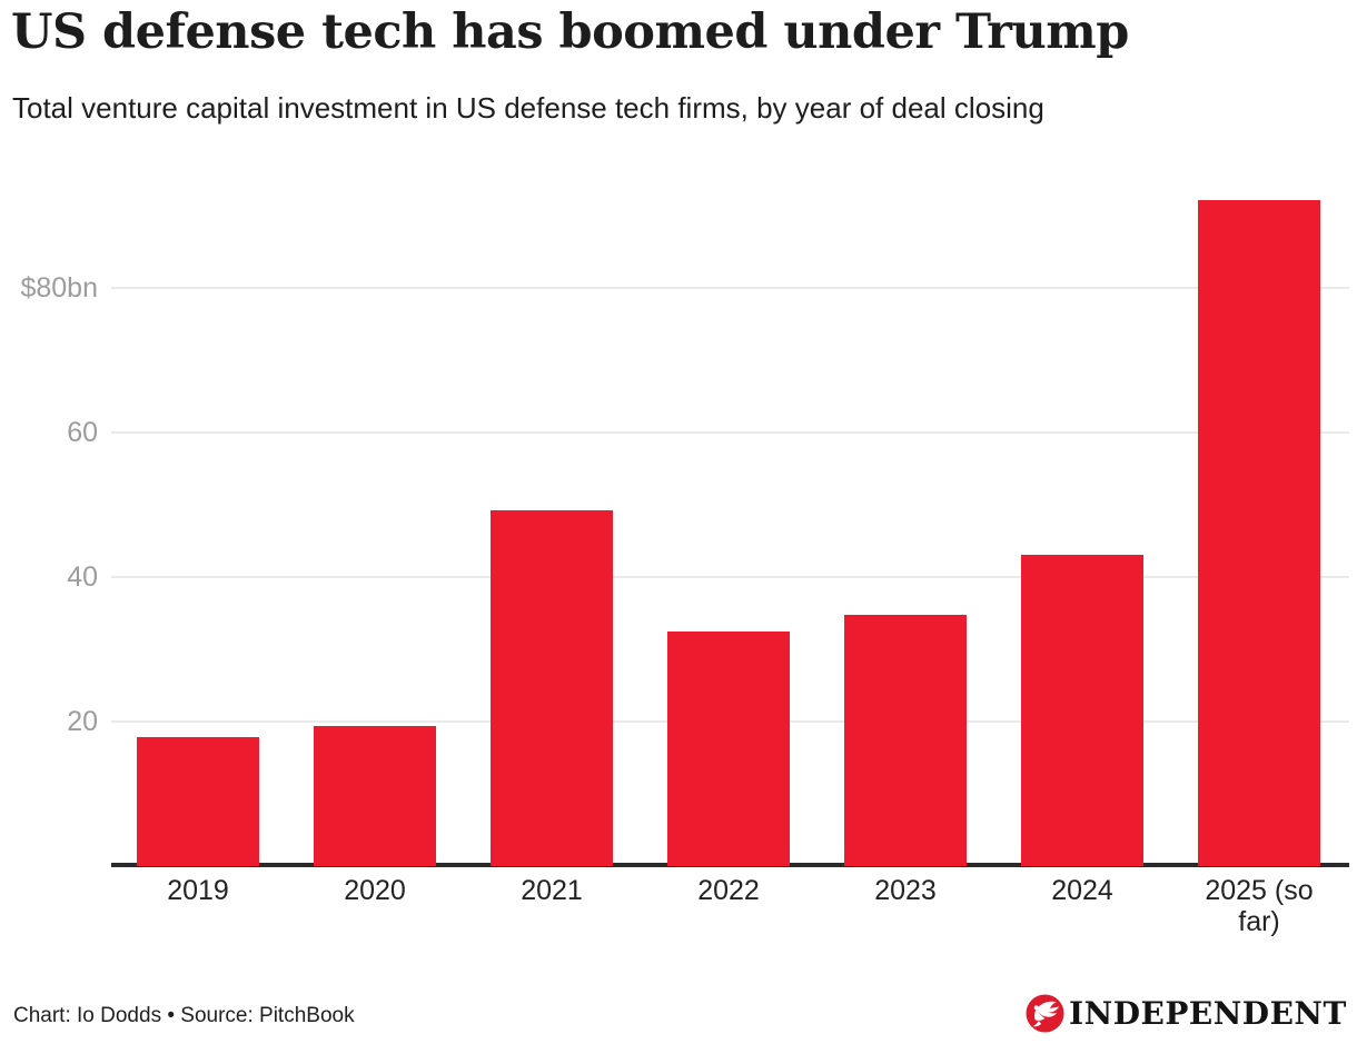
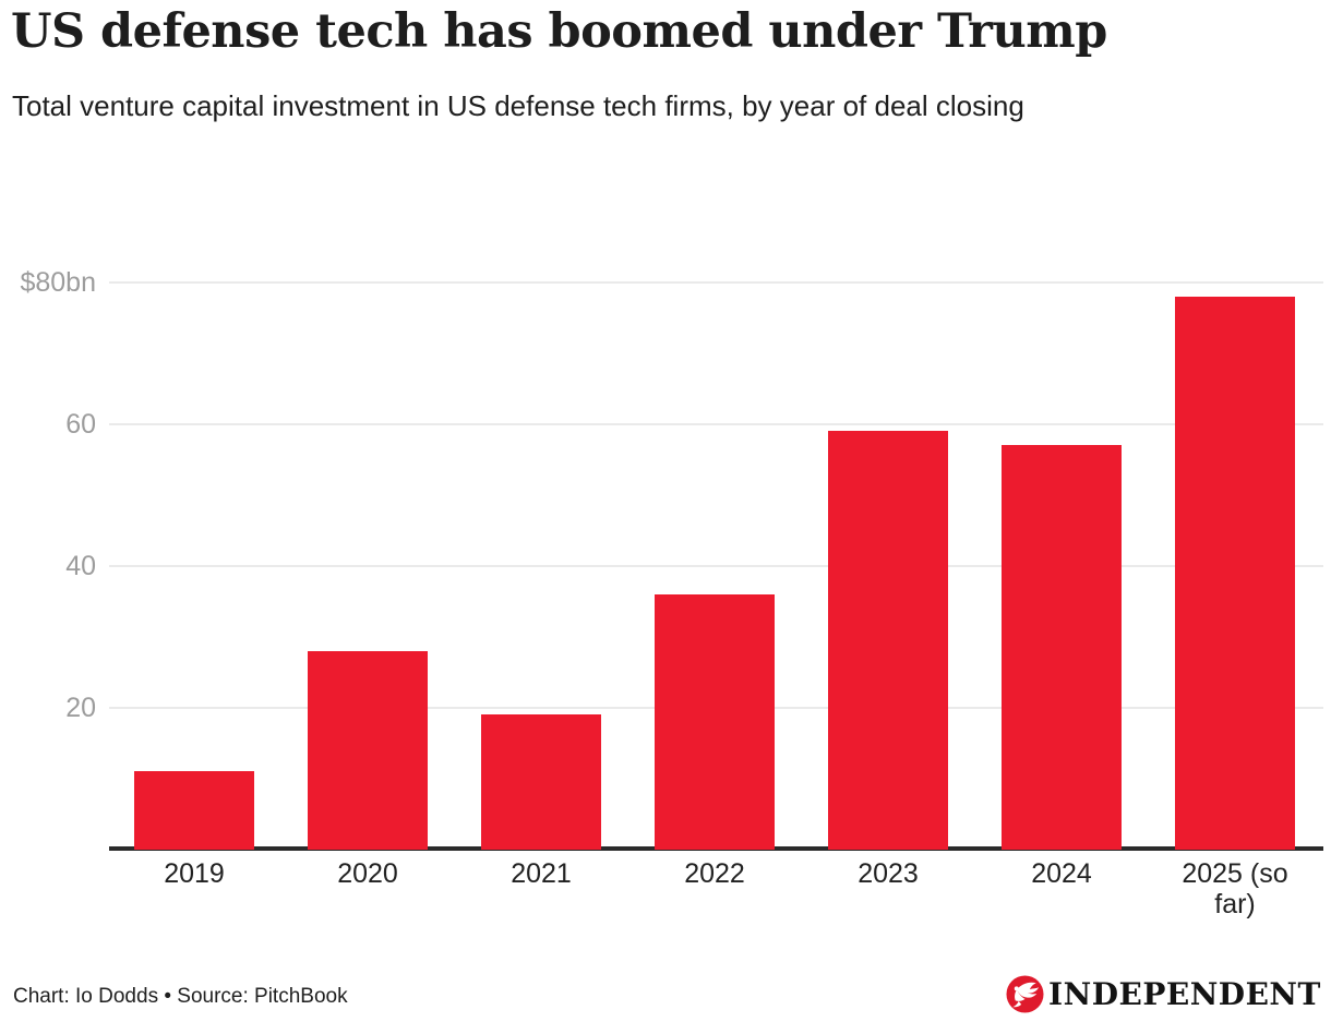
2019: 18 -> 11
2020: 19 -> 28
2021: 49 -> 19
2022: 32 -> 36
2023: 35 -> 59
2024: 43 -> 57
2025 (so far): 92 -> 78
